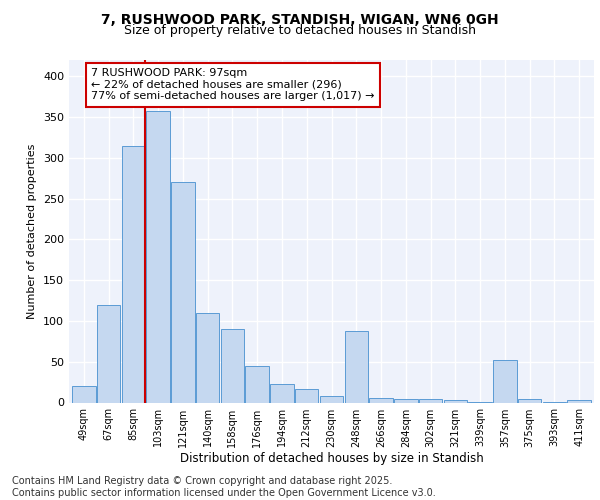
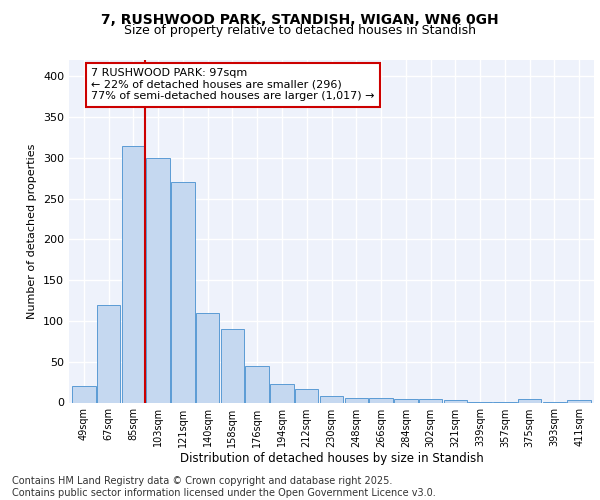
103sqm: 358 -> 300
248sqm: 88 -> 5
357sqm: 52 -> 1
